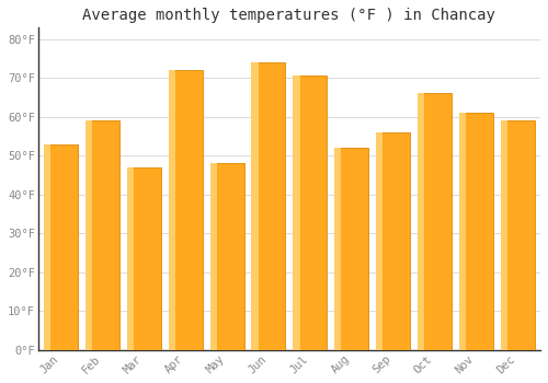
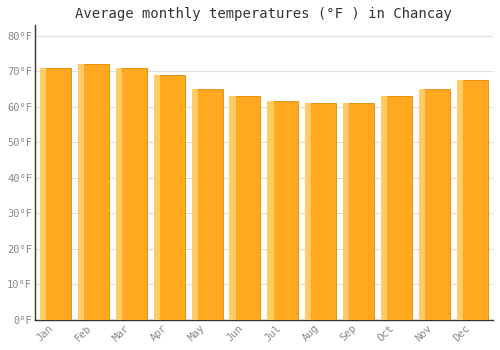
Jan: 53.0°F -> 71.0°F
Feb: 59.0°F -> 72.0°F
Mar: 47.0°F -> 71.0°F
Apr: 72.0°F -> 69.0°F
May: 48.0°F -> 65.0°F
Jun: 74.0°F -> 63.0°F
Jul: 70.5°F -> 61.5°F
Aug: 52.0°F -> 61.0°F
Sep: 56.0°F -> 61.0°F
Oct: 66.0°F -> 63.0°F
Nov: 61.0°F -> 65.0°F
Dec: 59.0°F -> 67.5°F
